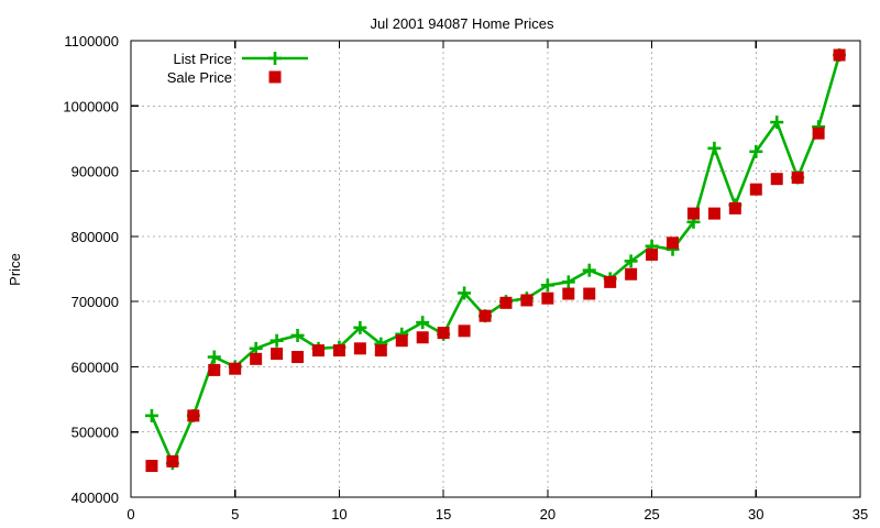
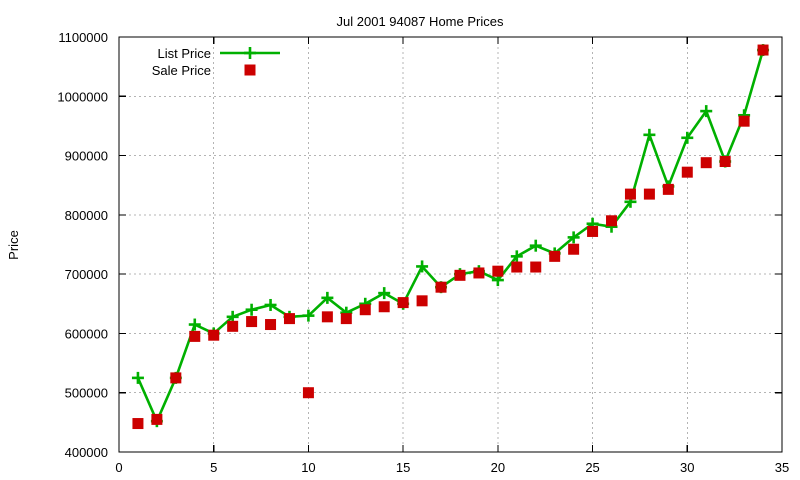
Sale Price/10: 620000 -> 500000
List Price/20: 720000 -> 690000
